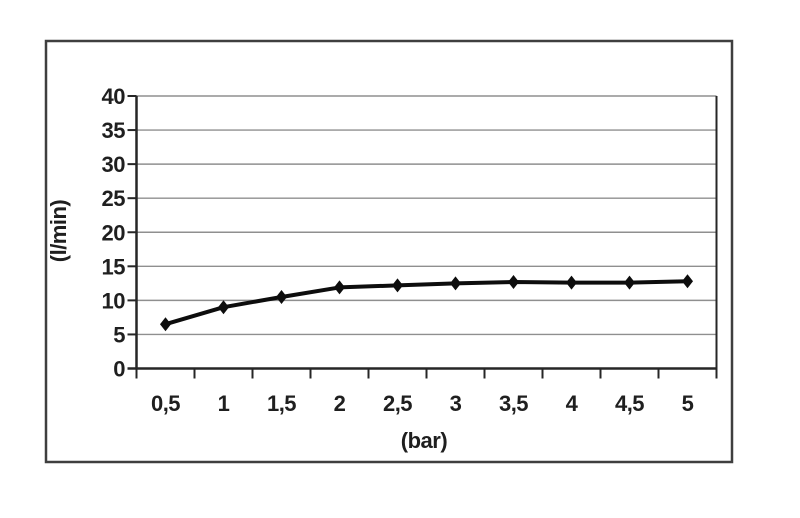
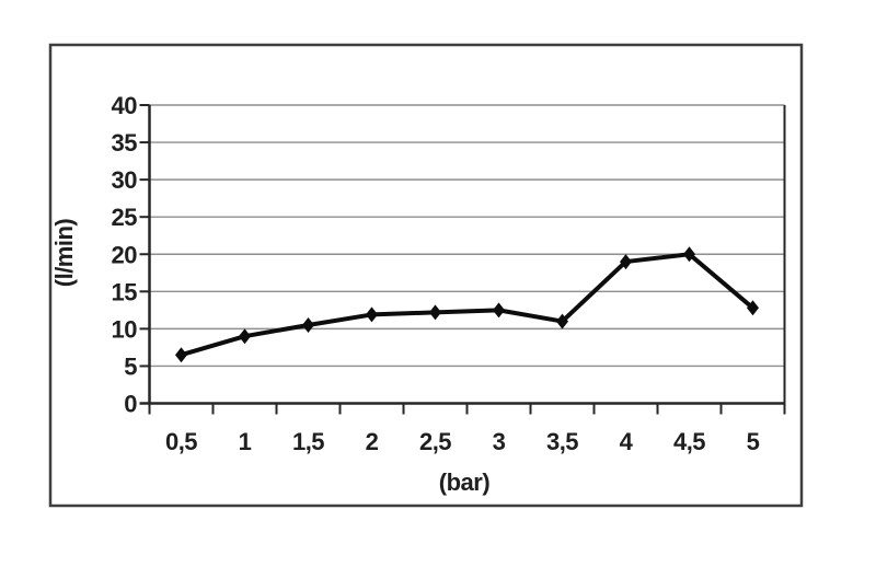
3,5: 13 -> 11
4: 13 -> 19
4,5: 13 -> 20
